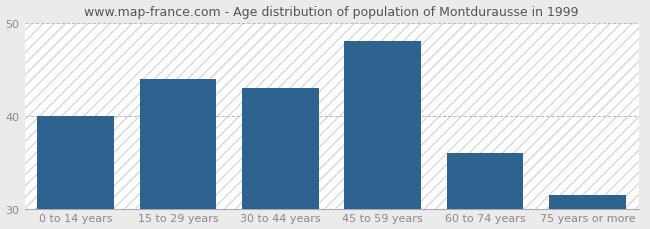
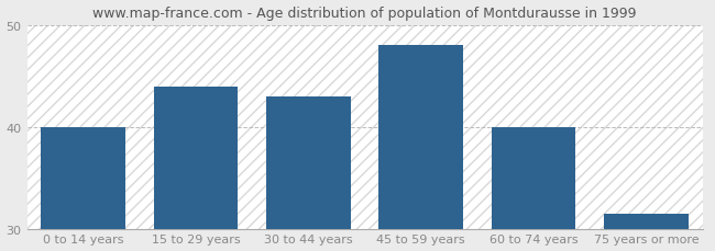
60 to 74 years: 36.0 -> 40.0
